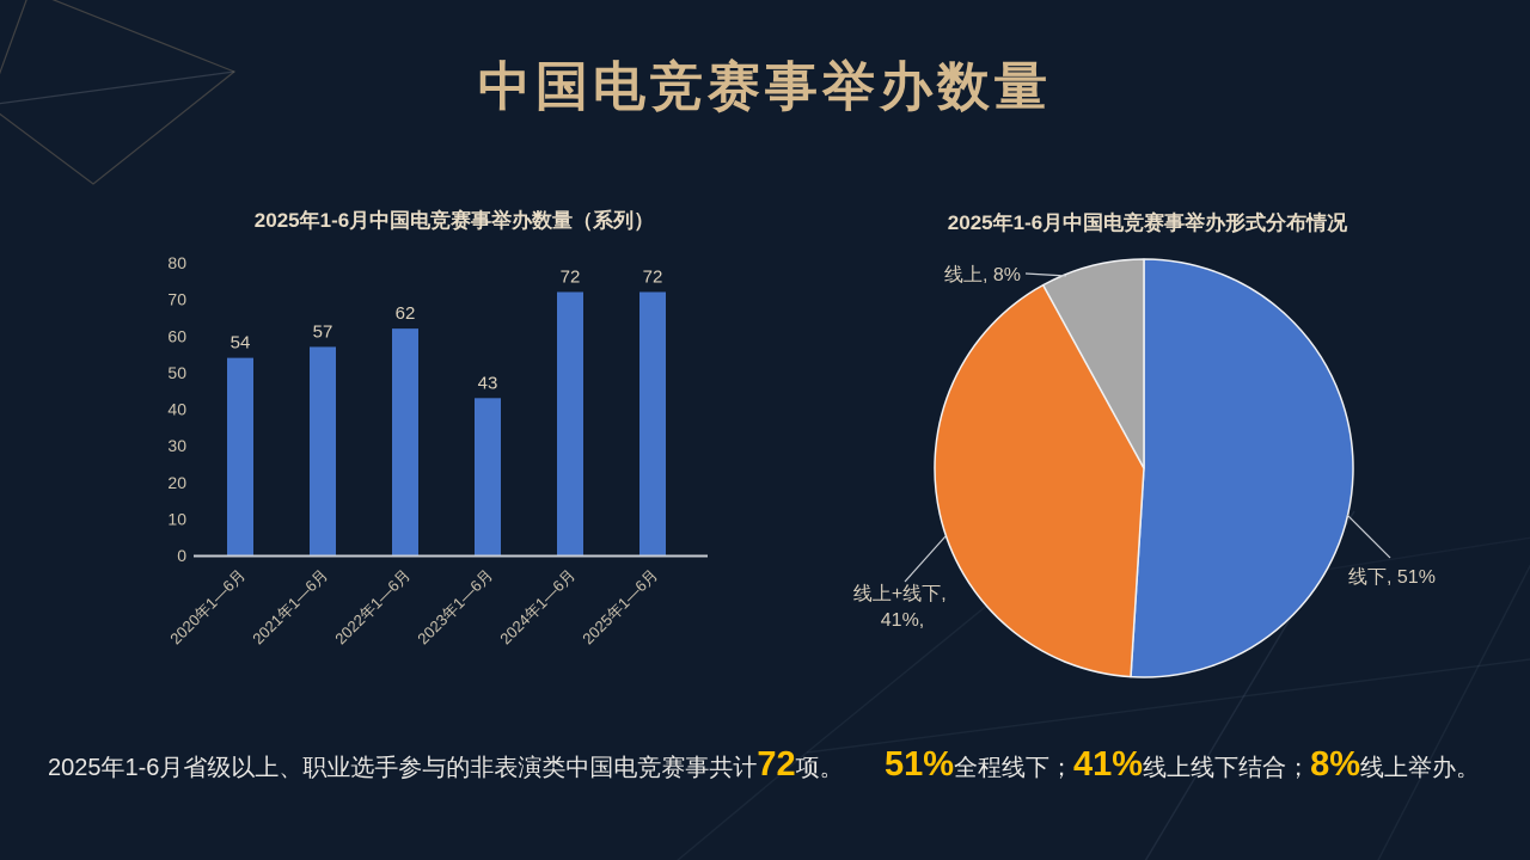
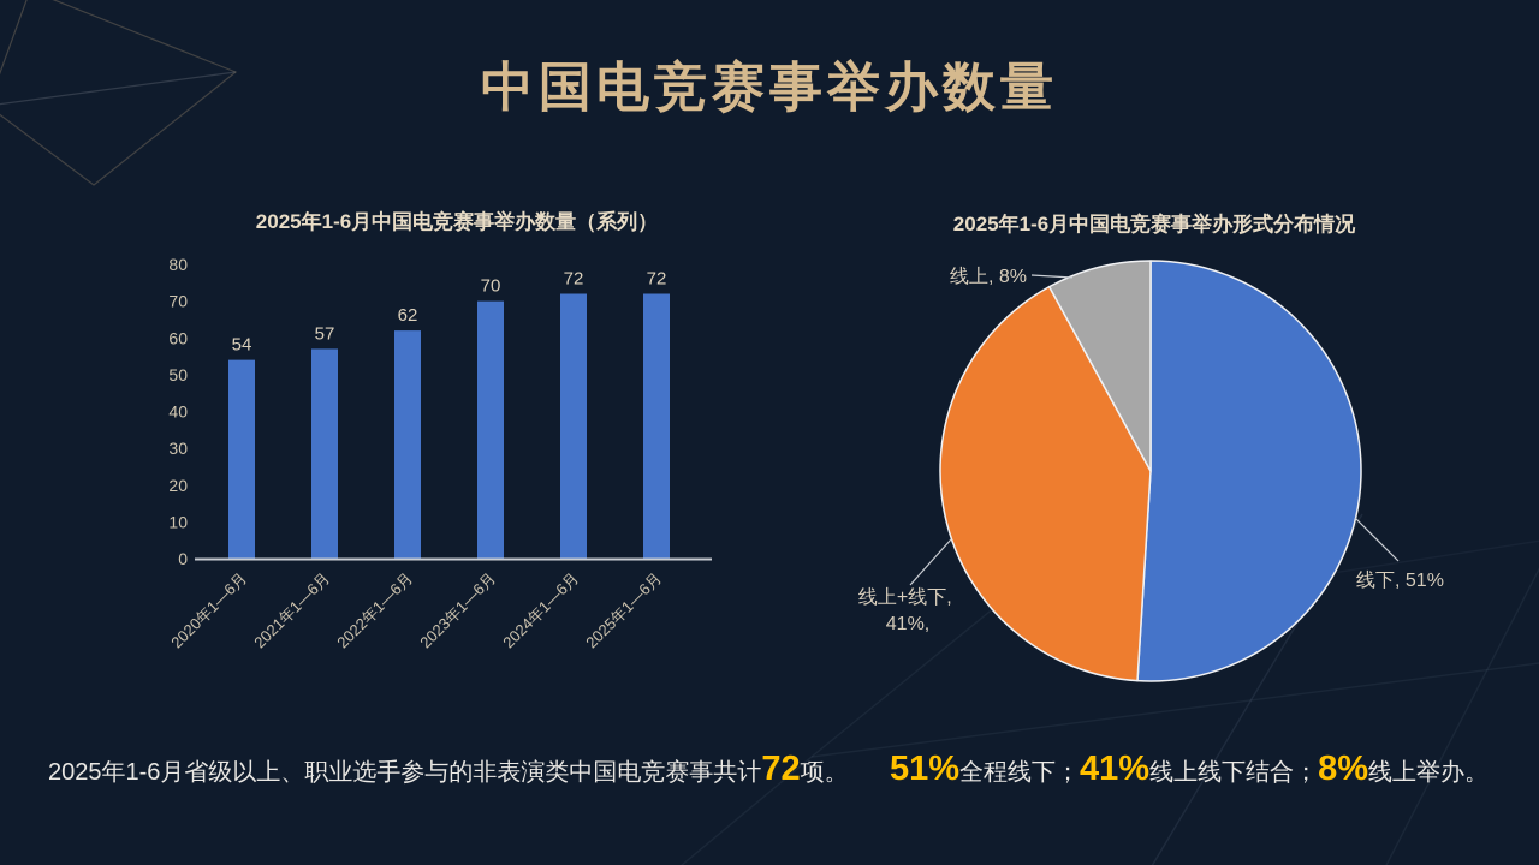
2025年1-6月中国电竞赛事举办数量（系列）/2023年1—6月: 43 -> 70
